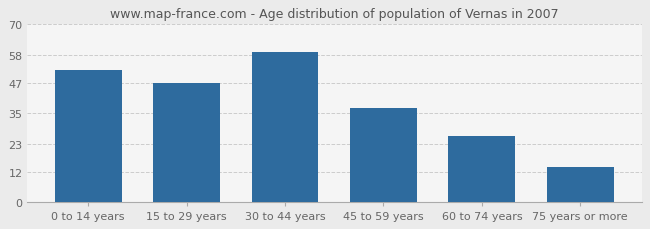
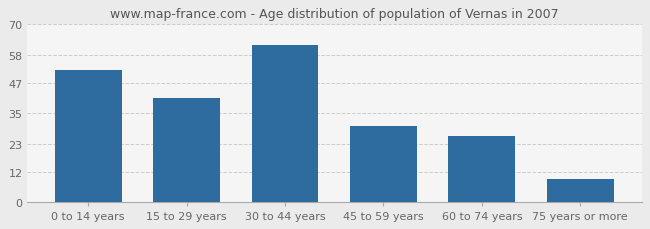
15 to 29 years: 47 -> 41
30 to 44 years: 59 -> 62
45 to 59 years: 37 -> 30
75 years or more: 14 -> 9
